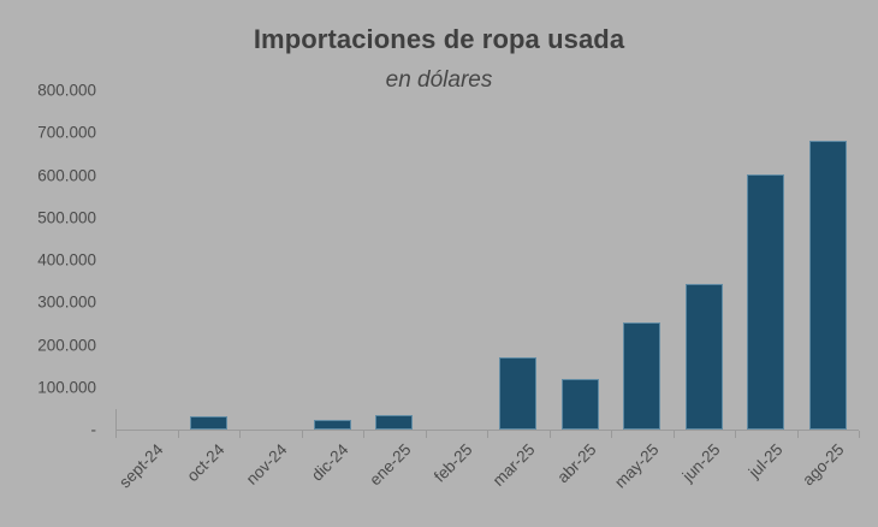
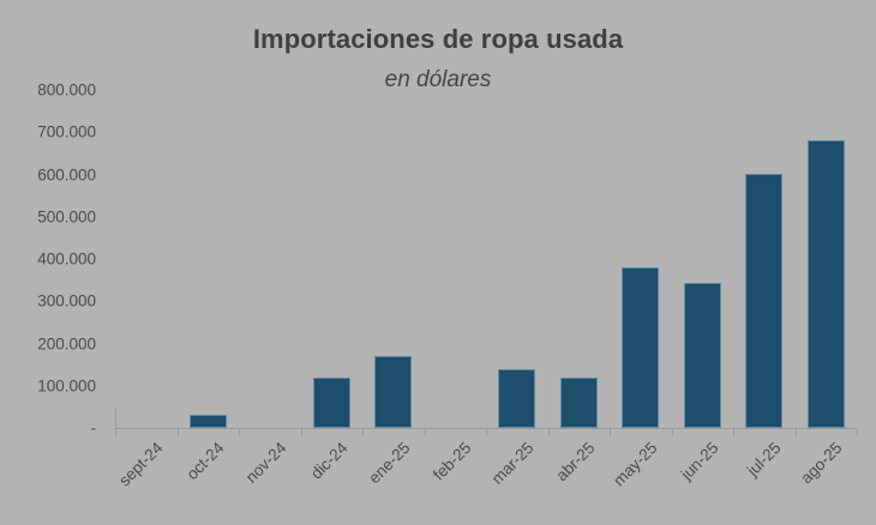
dic-24: 20000 -> 120000
ene-25: 30000 -> 170000
mar-25: 170000 -> 140000
may-25: 250000 -> 380000
